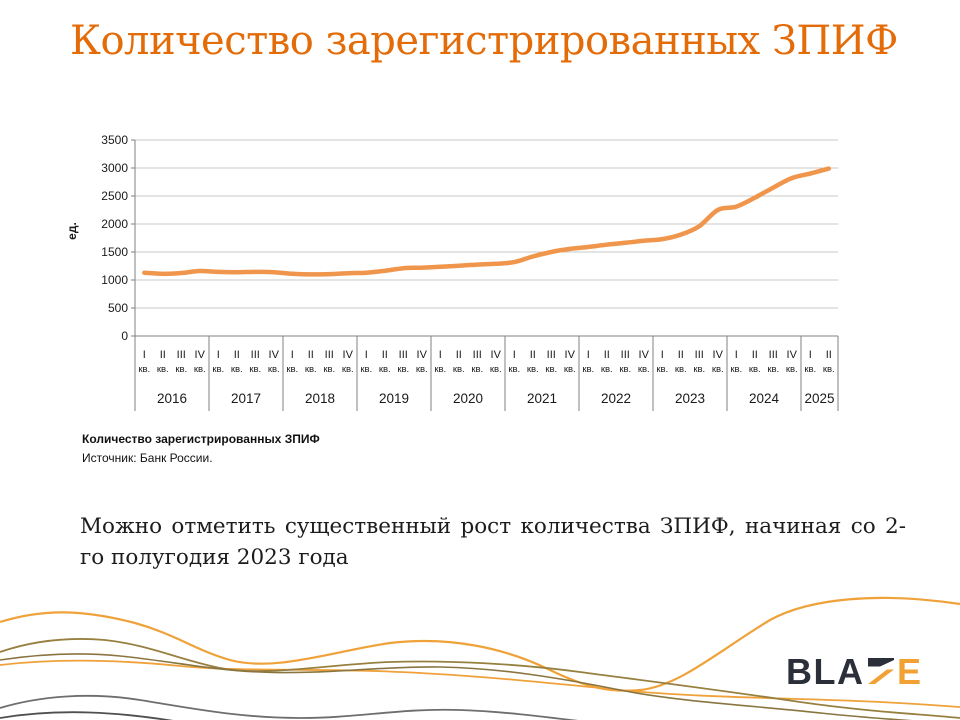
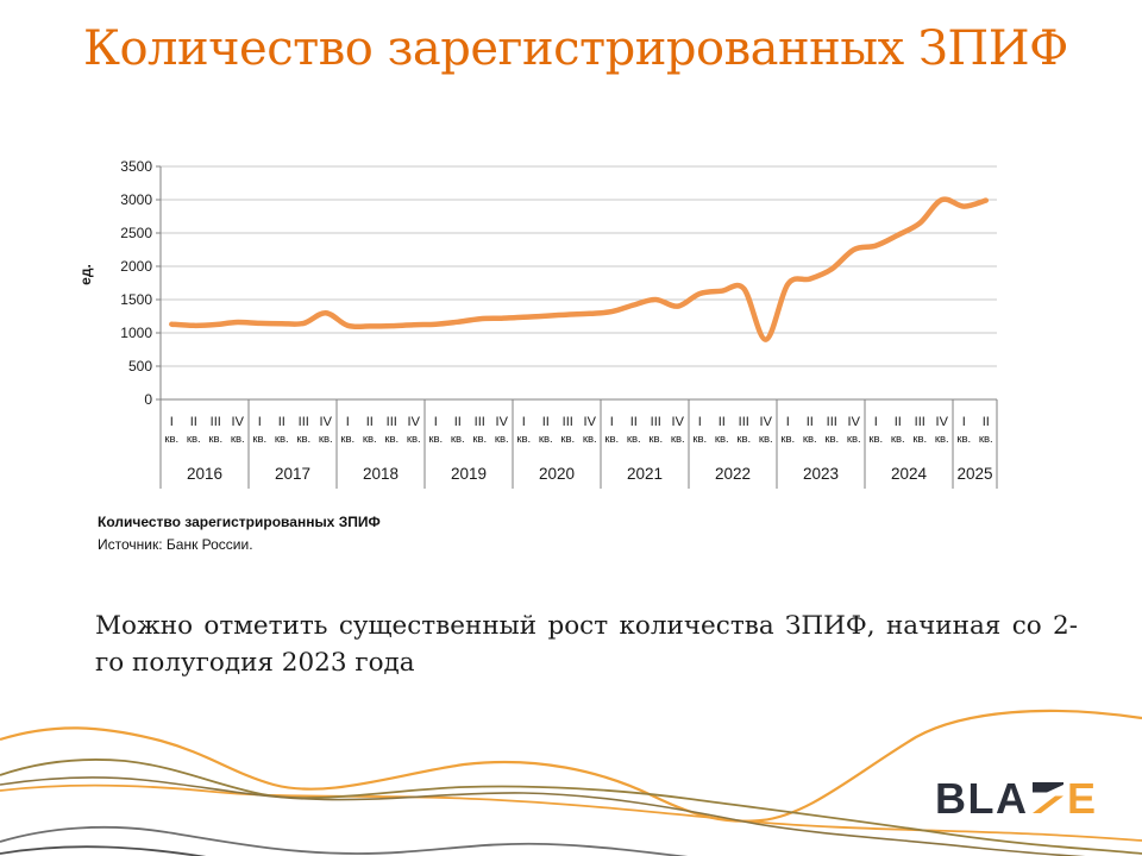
IV кв. 2017: 1100 -> 1300
IV кв. 2021: 1600 -> 1400
IV кв. 2022: 1700 -> 900
IV кв. 2024: 2800 -> 3000
